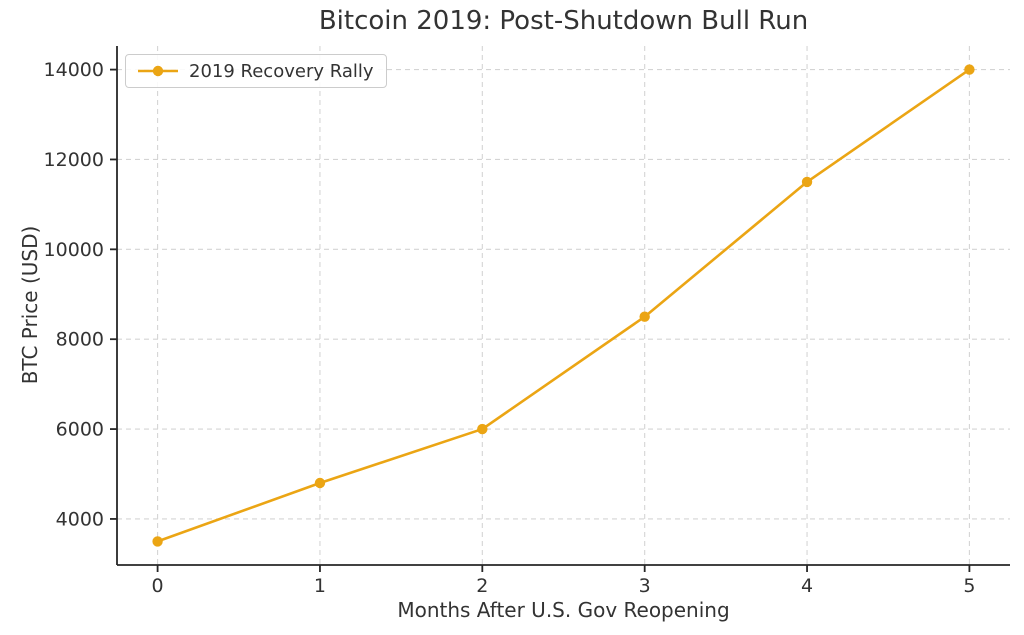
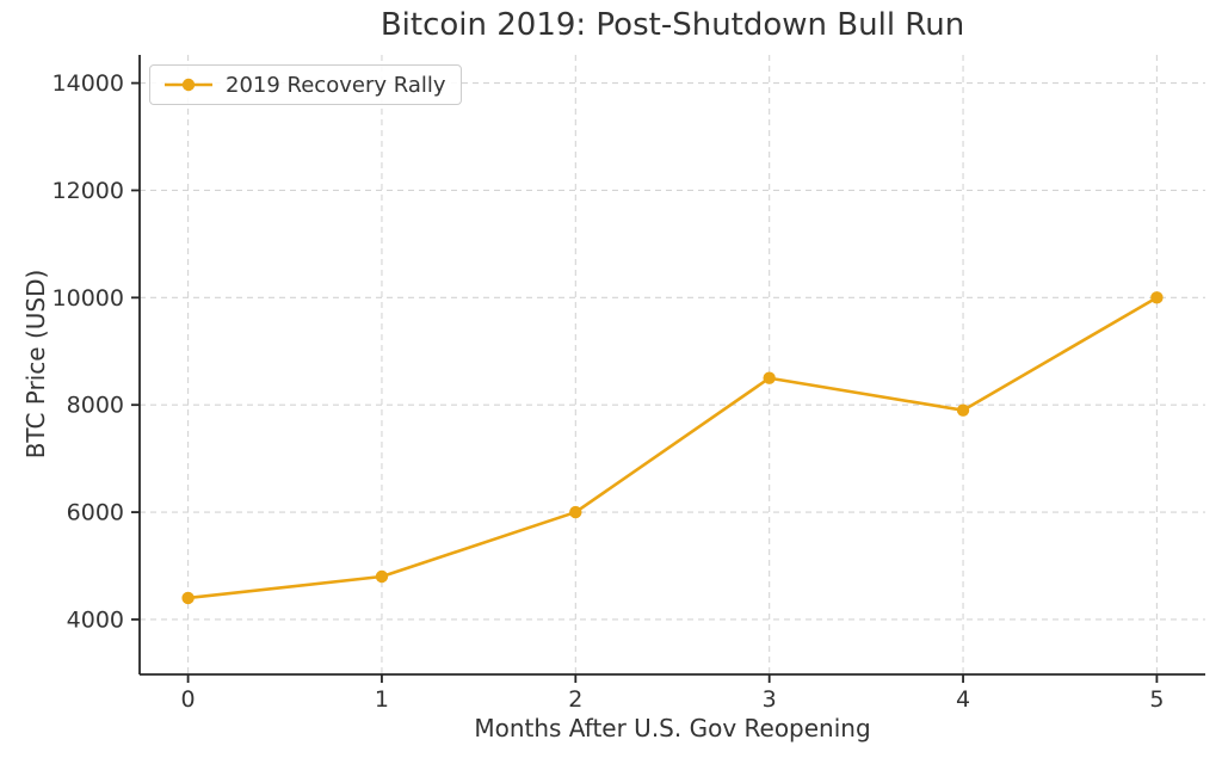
0: 3500 -> 4400
4: 11500 -> 7900
5: 14000 -> 10000
